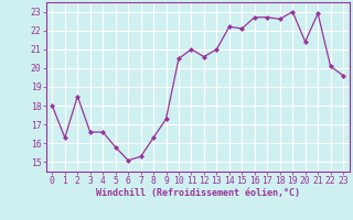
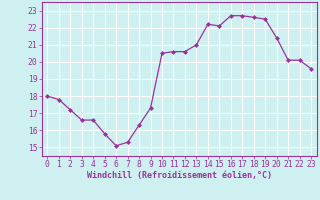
1: 16.3 -> 17.8
2: 18.5 -> 17.2
11: 21.0 -> 20.6
19: 23.0 -> 22.5
21: 22.9 -> 20.1
